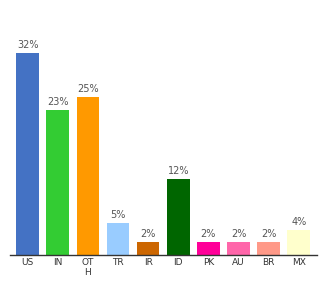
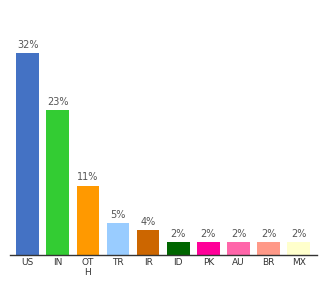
OT H: 25% -> 11%
IR: 2% -> 4%
ID: 12% -> 2%
MX: 4% -> 2%
